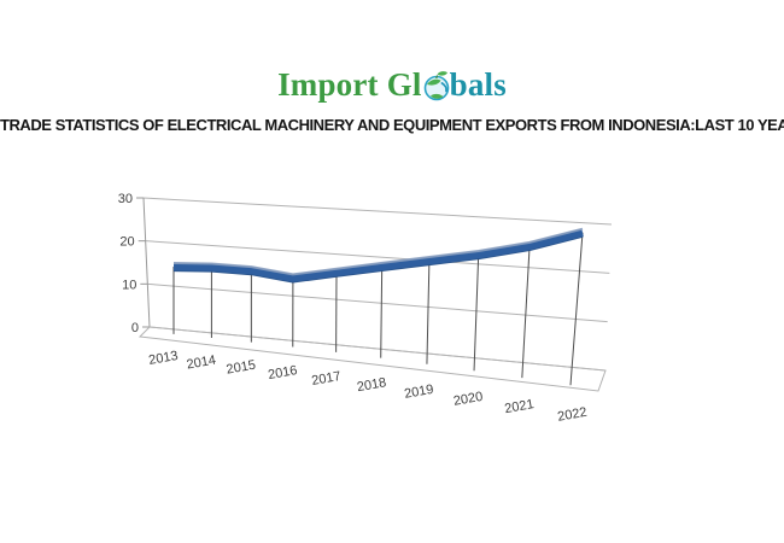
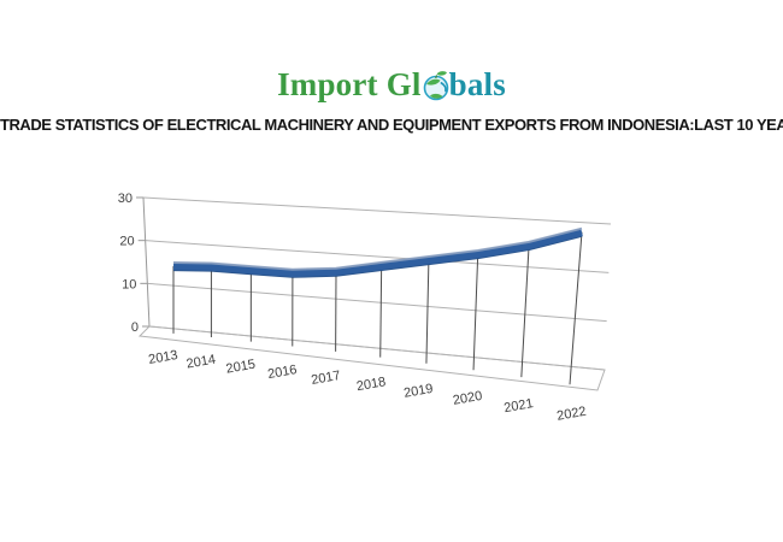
2016: 14 -> 15
